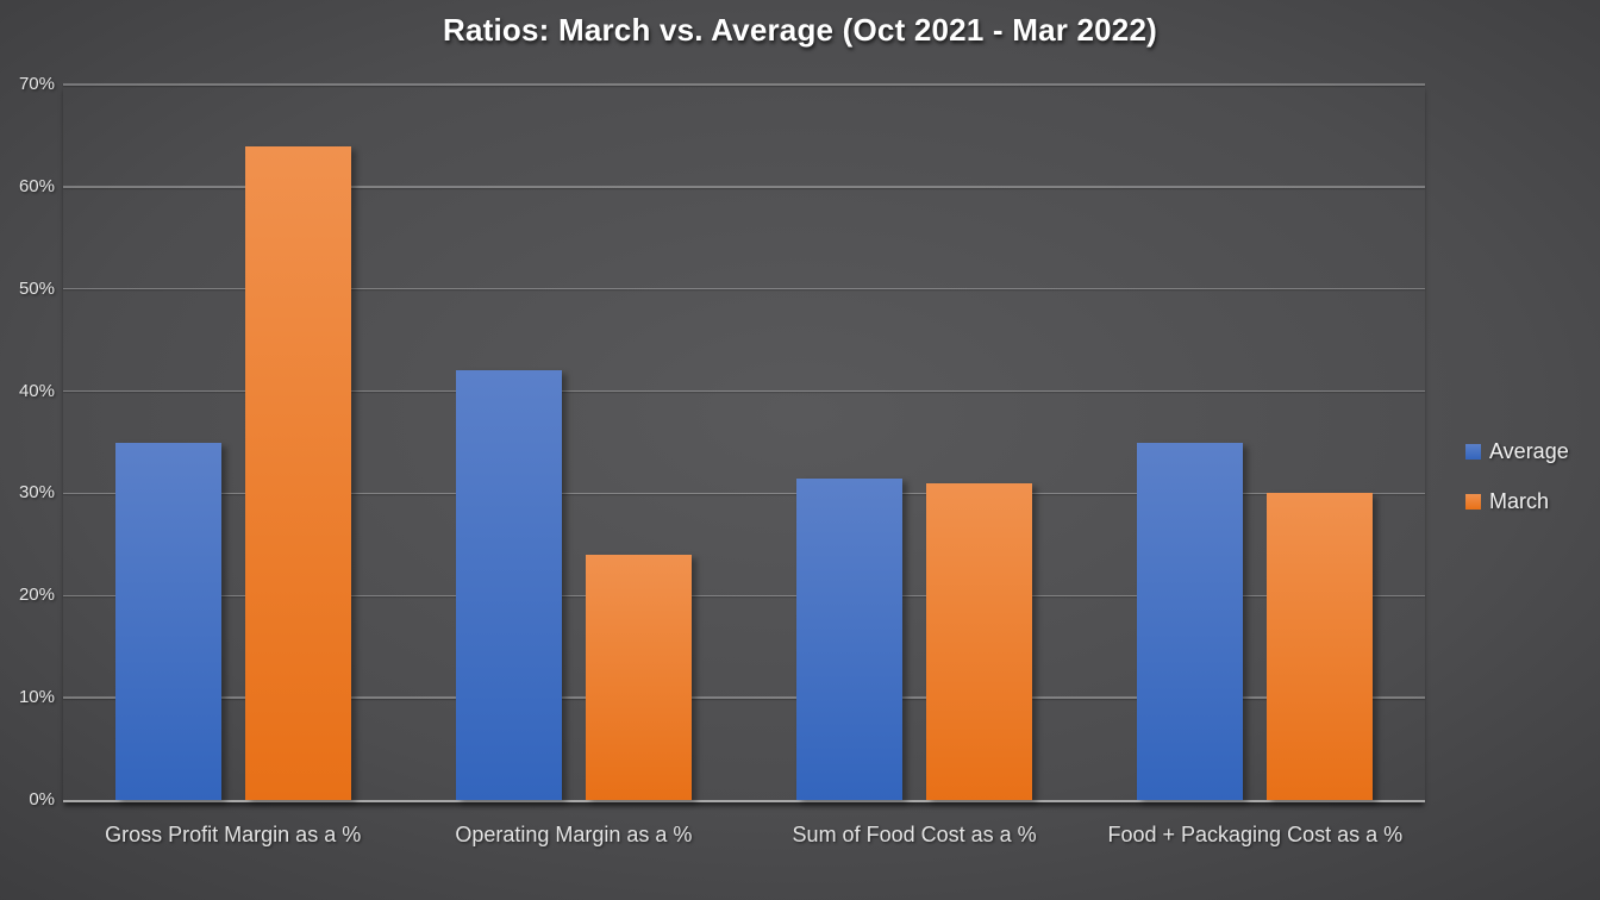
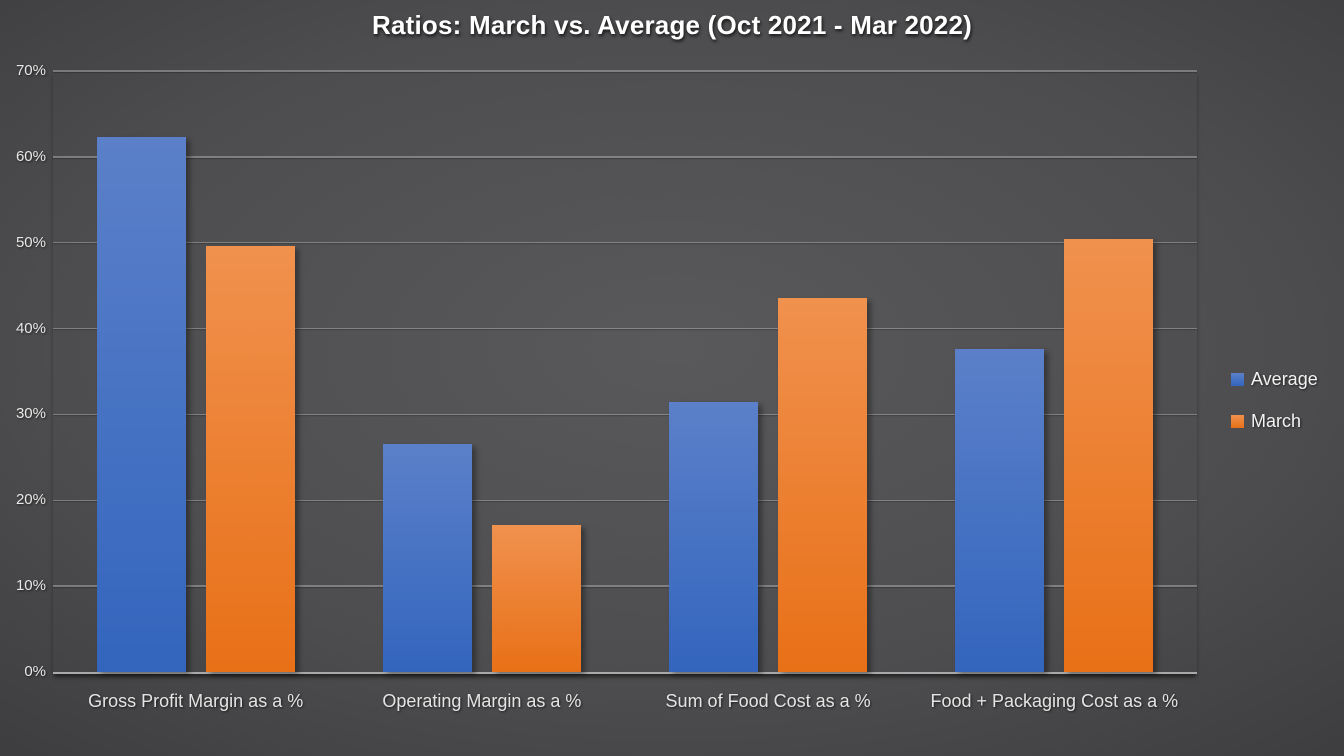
Average/Gross Profit Margin as a %: 35% -> 62%
March/Gross Profit Margin as a %: 64% -> 50%
Average/Operating Margin as a %: 42% -> 26%
March/Operating Margin as a %: 24% -> 17%
March/Sum of Food Cost as a %: 31% -> 44%
Average/Food + Packaging Cost as a %: 35% -> 38%
March/Food + Packaging Cost as a %: 30% -> 50%
